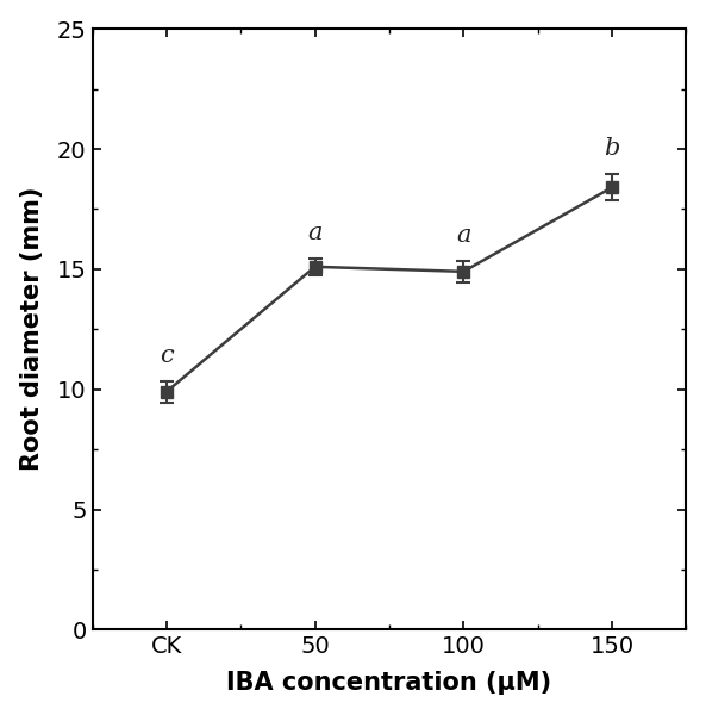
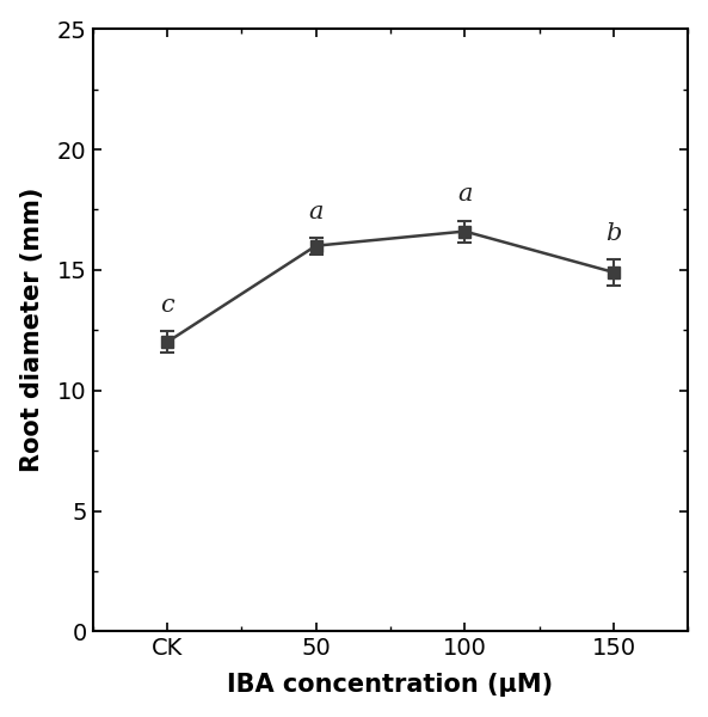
CK: 9.9 -> 12.0
50: 15.1 -> 16.0
100: 14.9 -> 16.6
150: 18.4 -> 14.9
